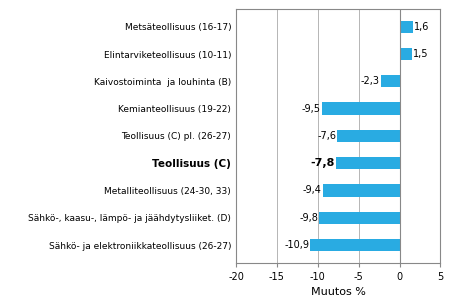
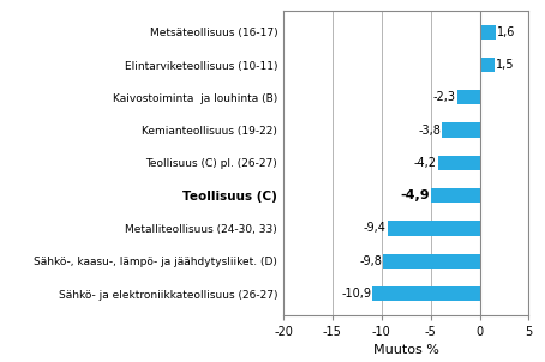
Kemianteollisuus (19-22): -9,5 -> -3,8
Teollisuus (C) pl. (26-27): -7,6 -> -4,2
Teollisuus (C): -7,8 -> -4,9
